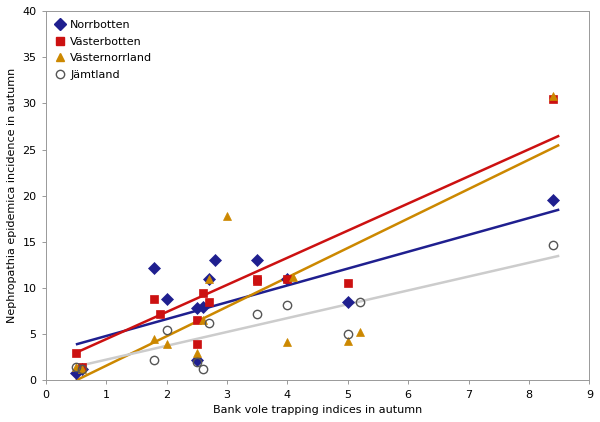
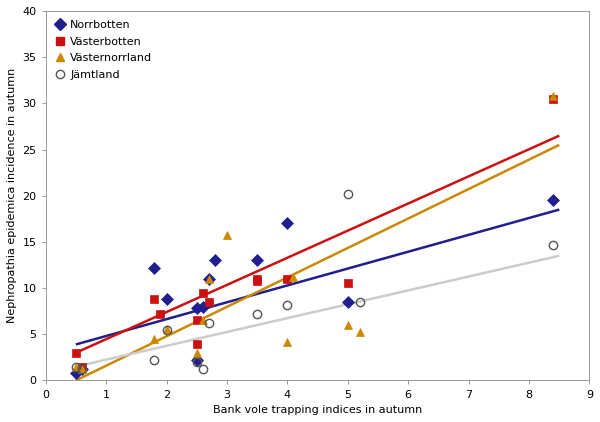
Västernorrland/2: 4.0 -> 5.6
Västernorrland/3: 17.8 -> 15.8
Norrbotten/4: 11.0 -> 17.0
Västernorrland/5: 4.3 -> 6.0
Jämtland/5: 5.0 -> 20.2
